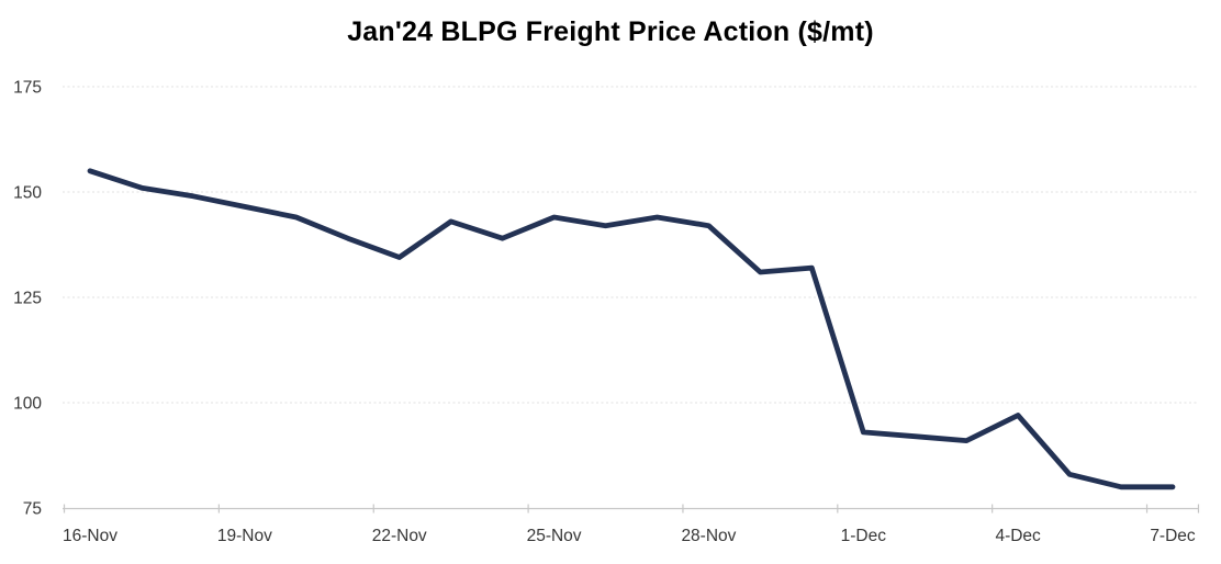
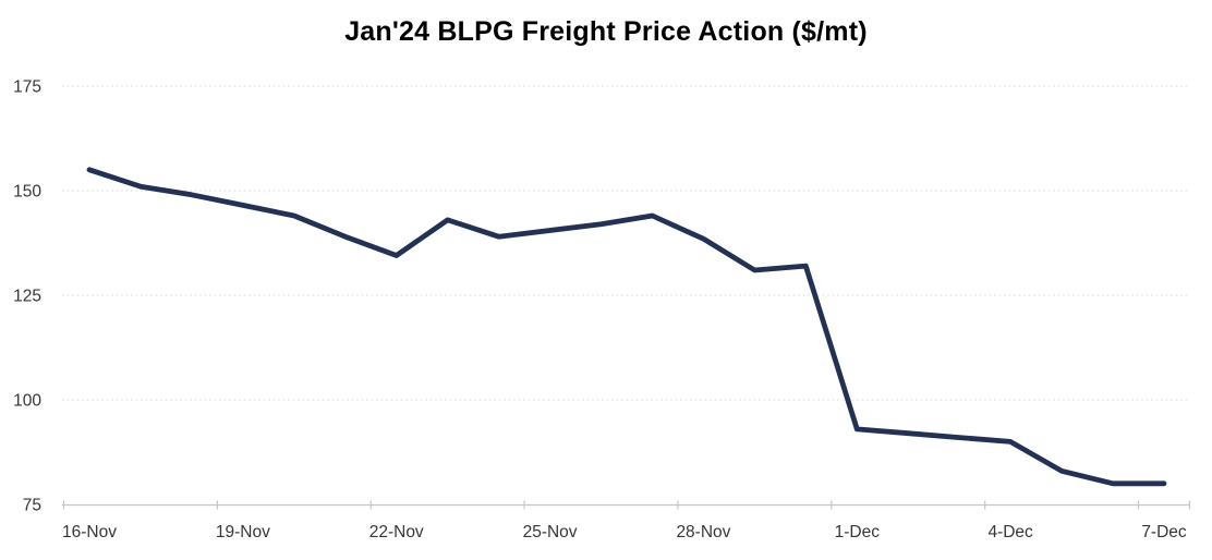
25-Nov: 144 -> 140
28-Nov: 142 -> 138
4-Dec: 97 -> 90
